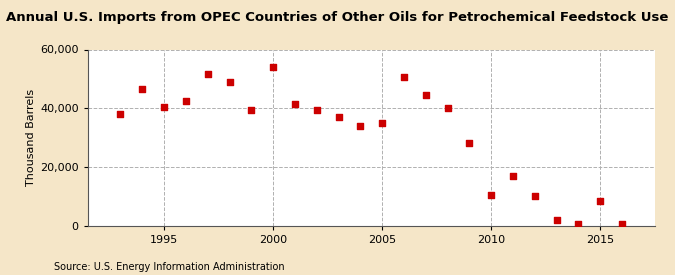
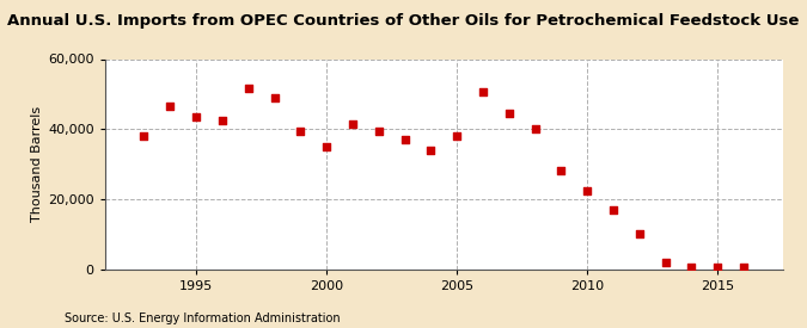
1995: 40,500 -> 43,500
2000: 54,000 -> 35,000
2005: 35,000 -> 38,000
2010: 10,500 -> 22,500
2015: 8,500 -> 500
